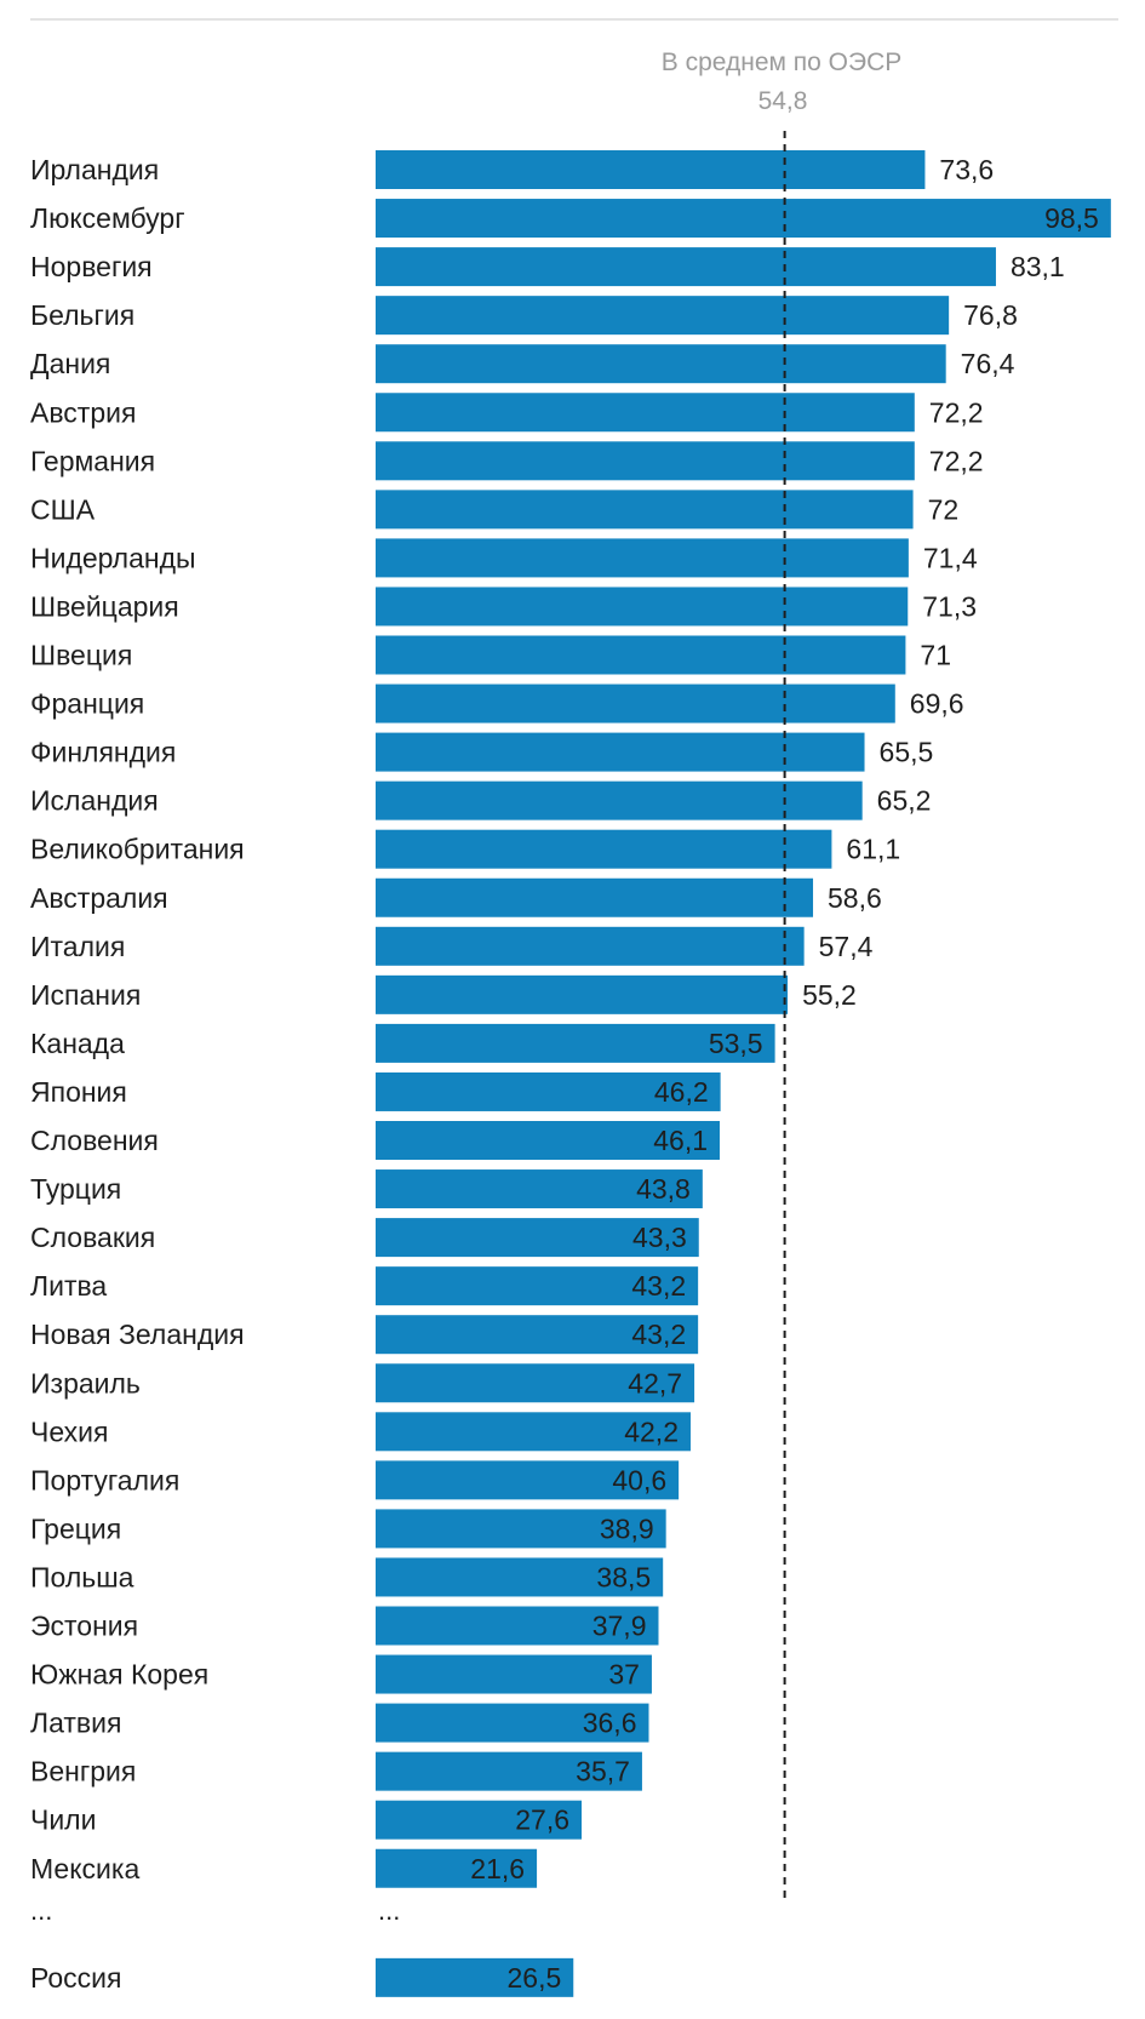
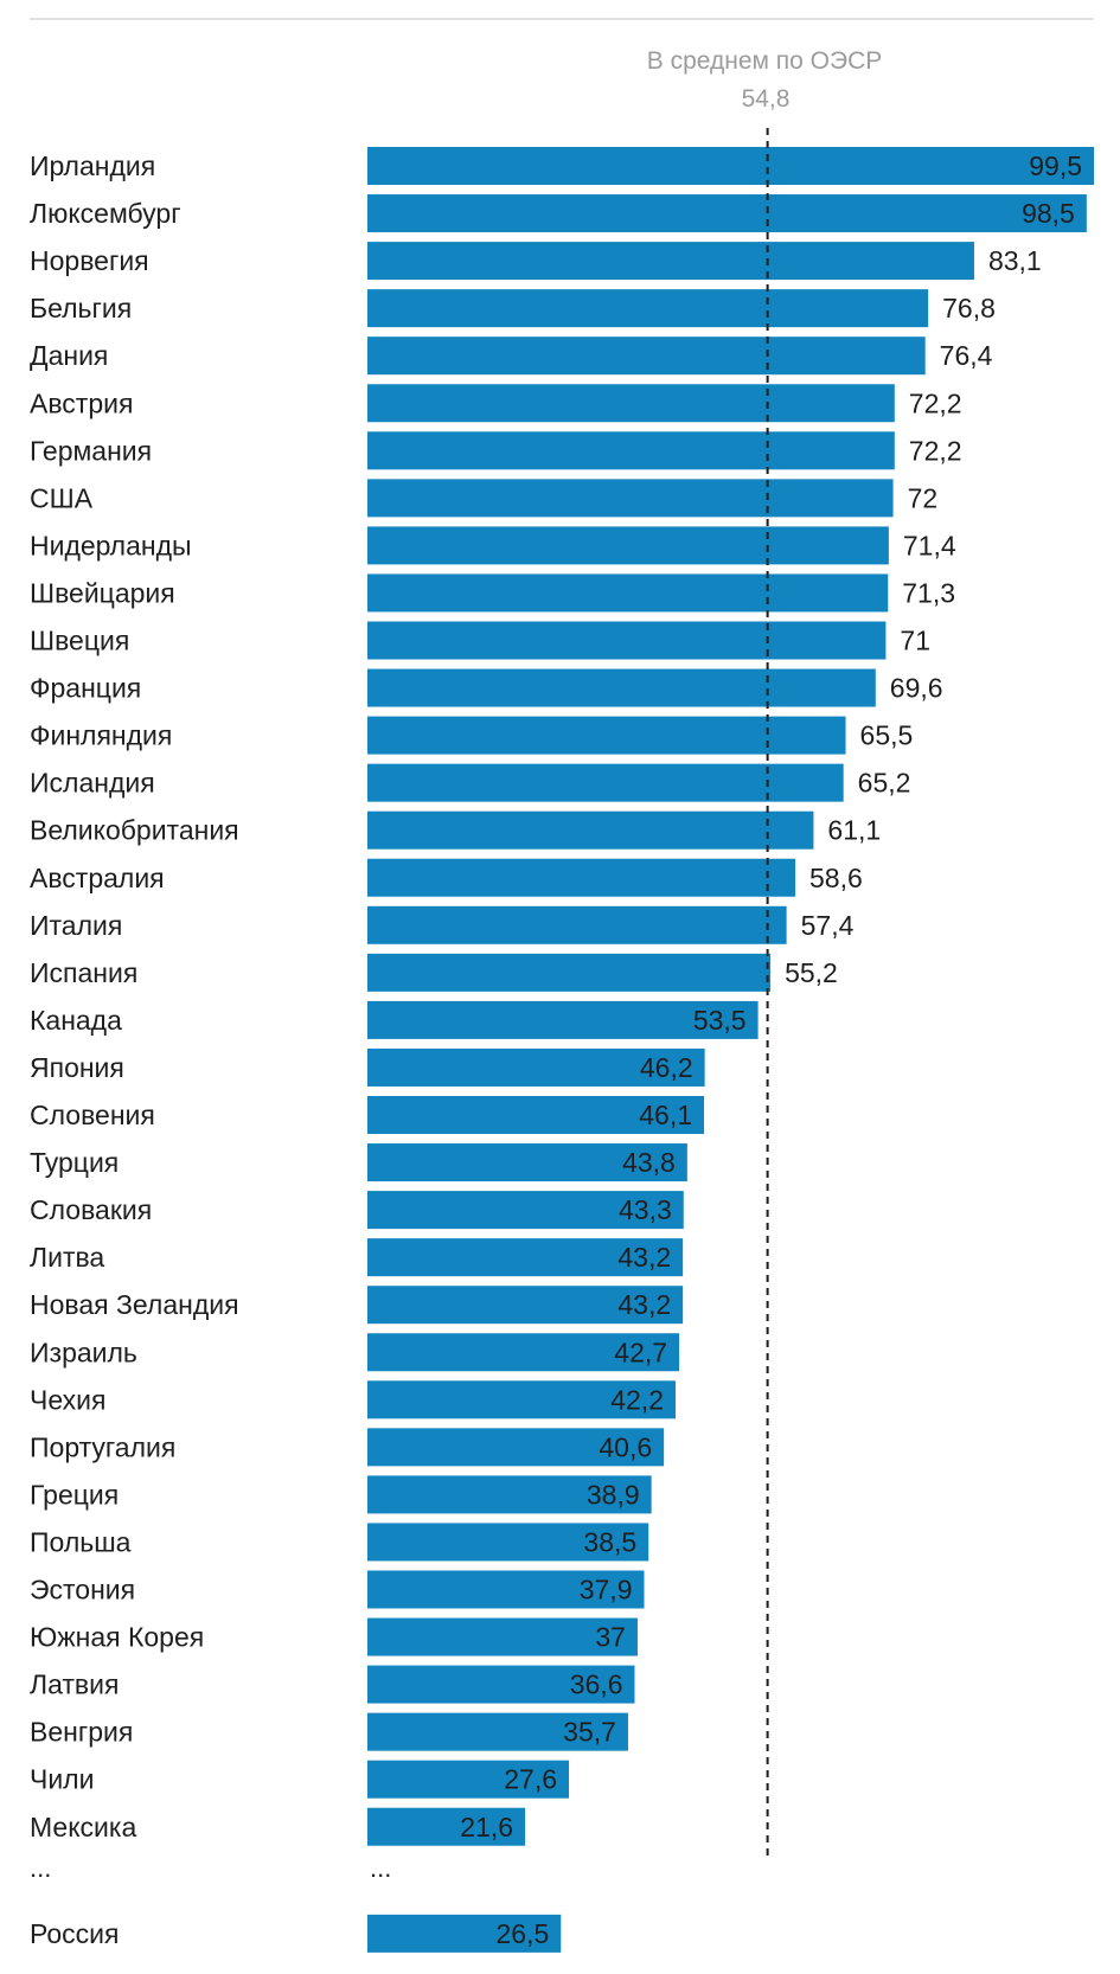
Ирландия: 73,6 -> 99,5
